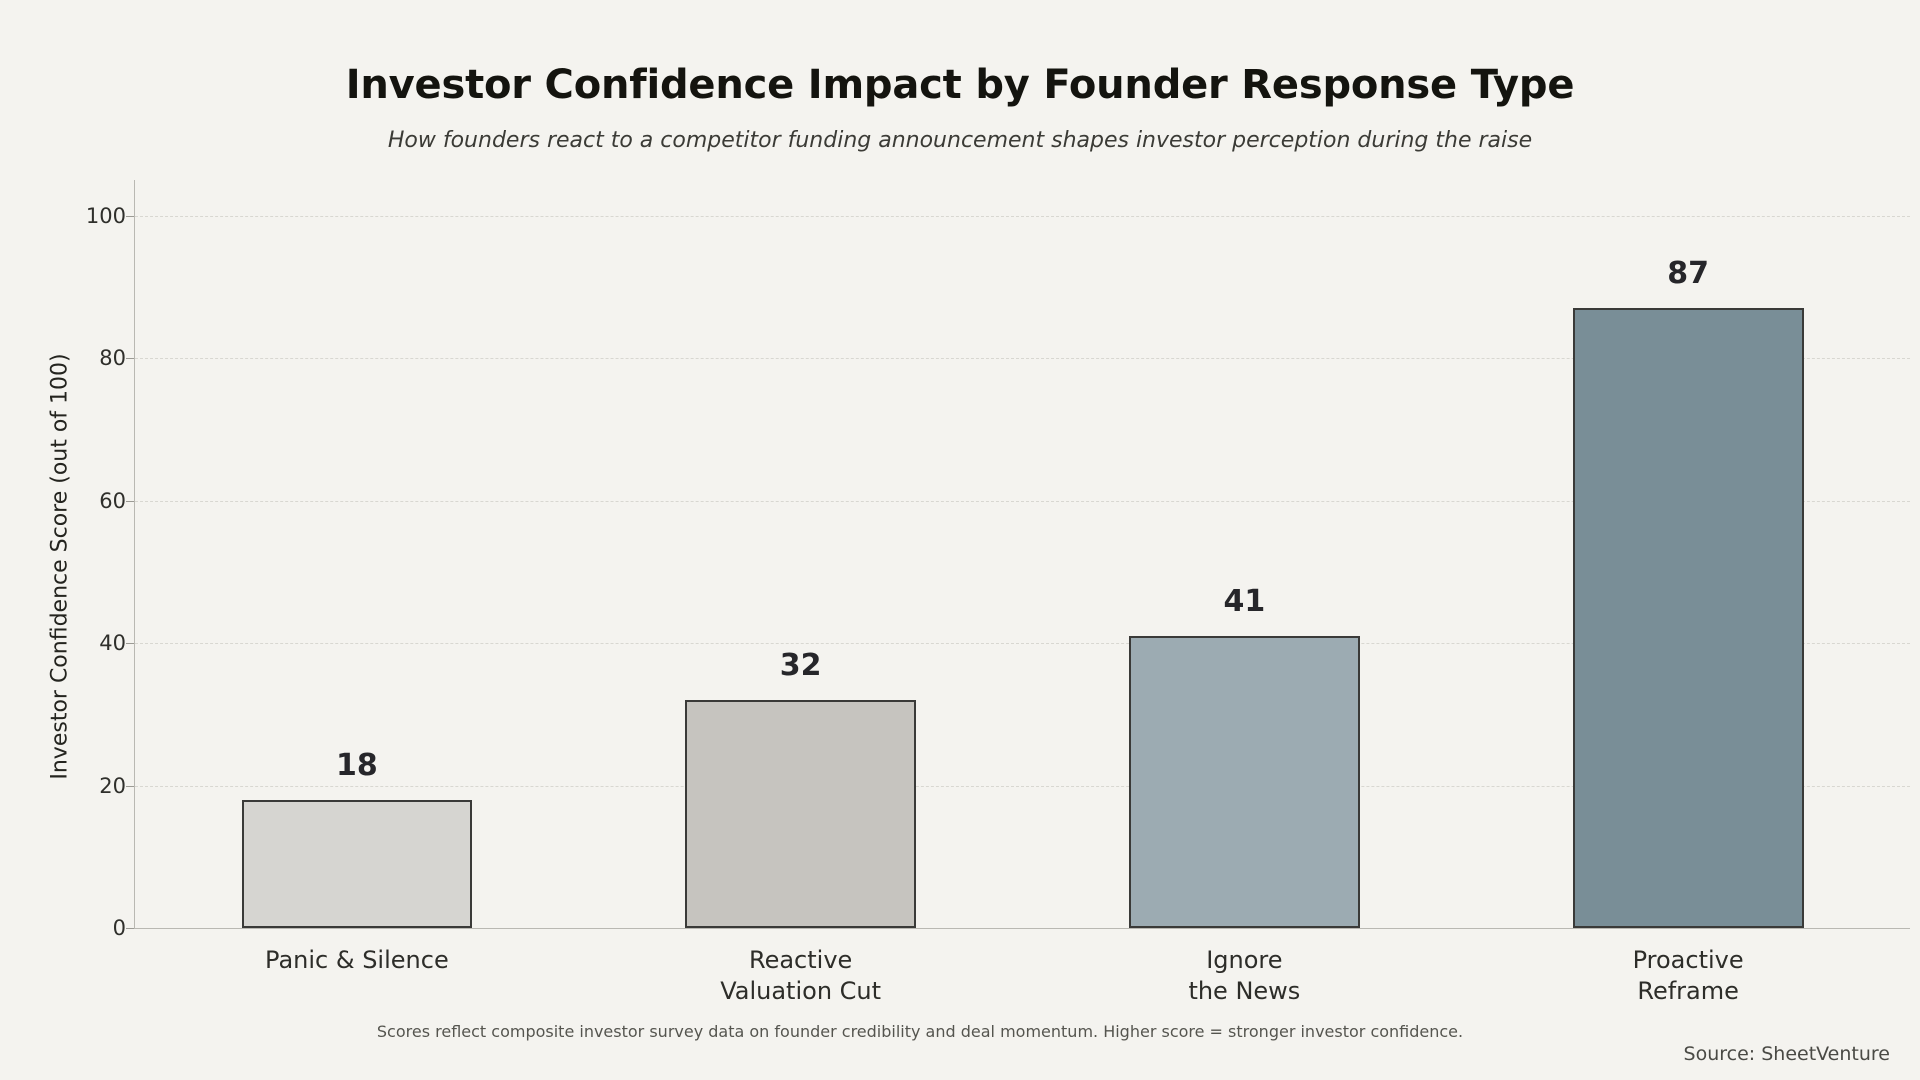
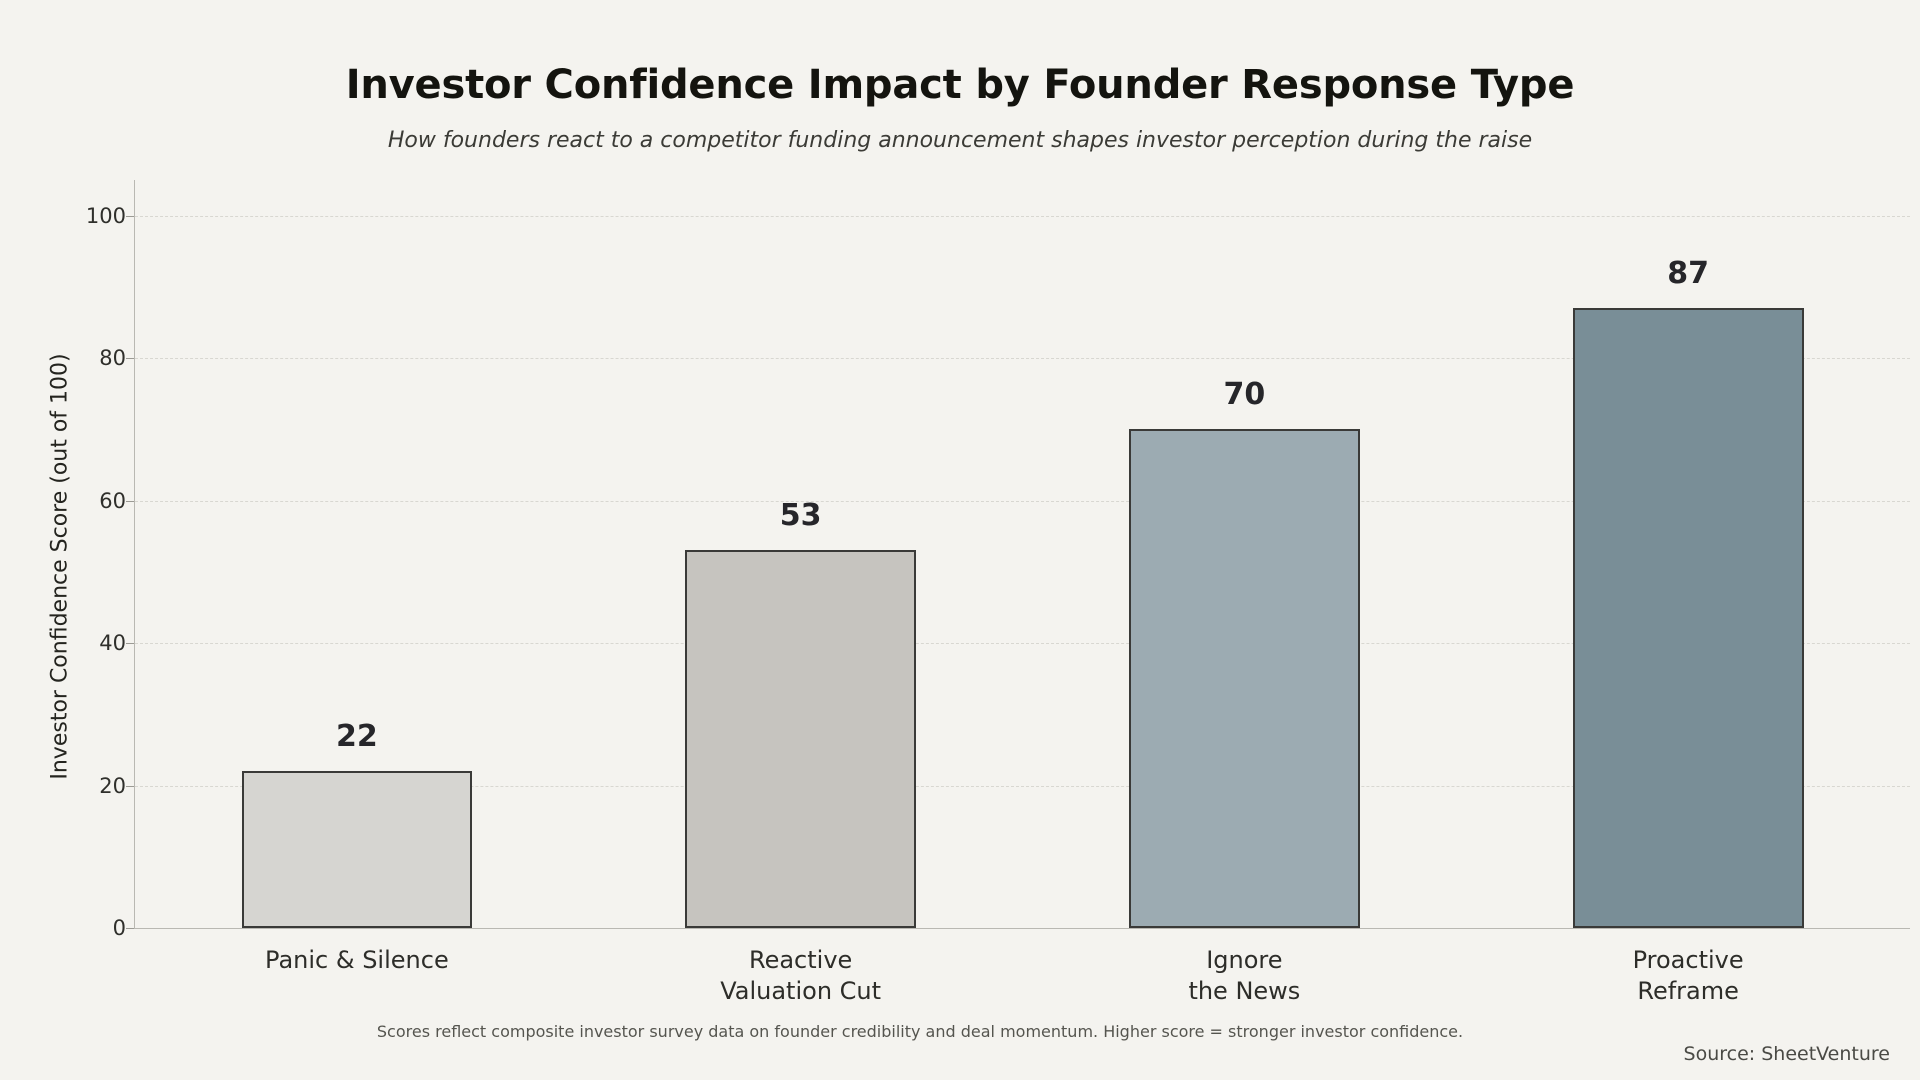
Panic & Silence: 18 -> 22
Reactive Valuation Cut: 32 -> 53
Ignore the News: 41 -> 70
